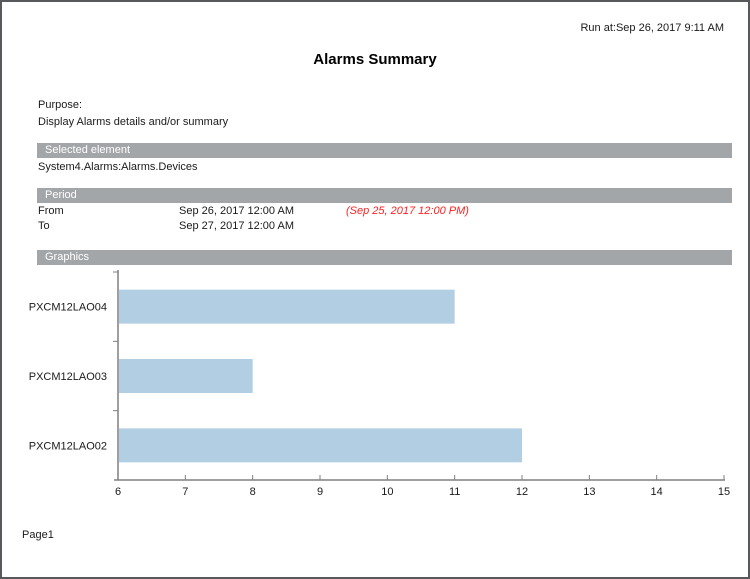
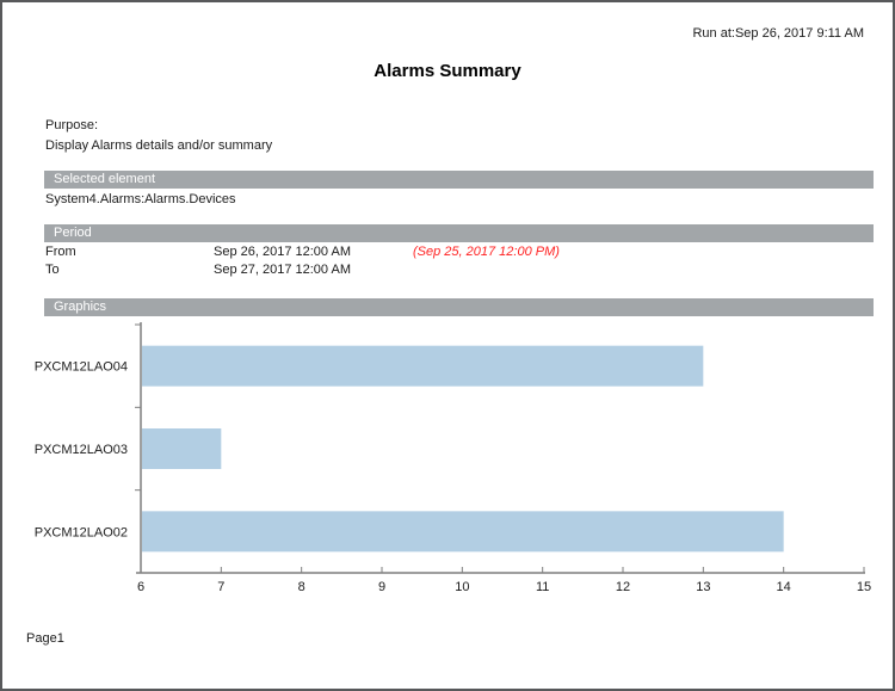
PXCM12LAO04: 11 -> 13
PXCM12LAO03: 8 -> 7
PXCM12LAO02: 12 -> 14
